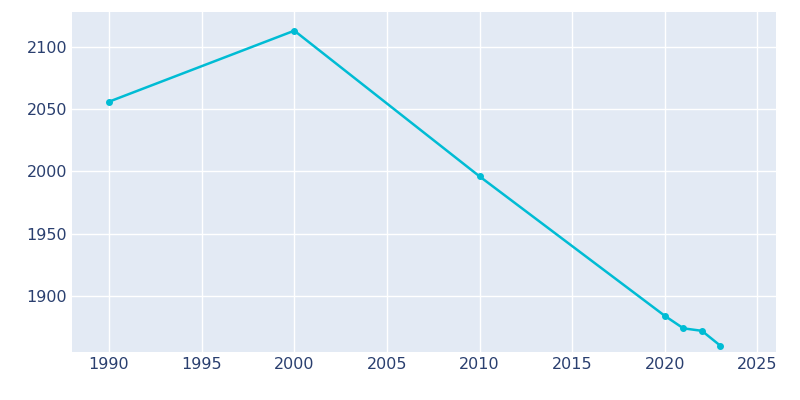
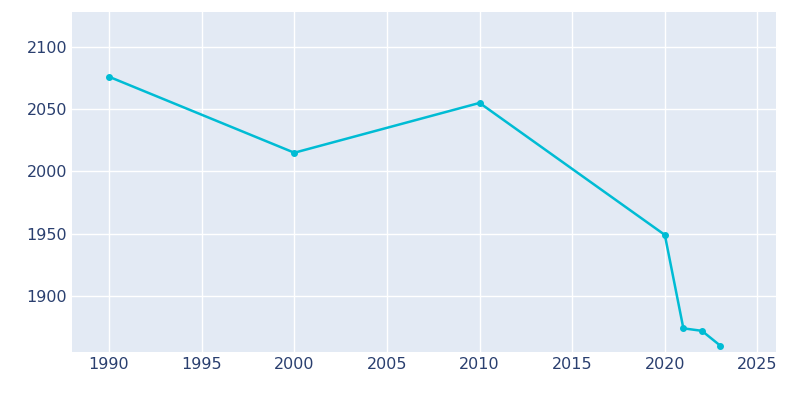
1990: 2056 -> 2076
2000: 2113 -> 2015
2010: 1996 -> 2055
2020: 1884 -> 1949
